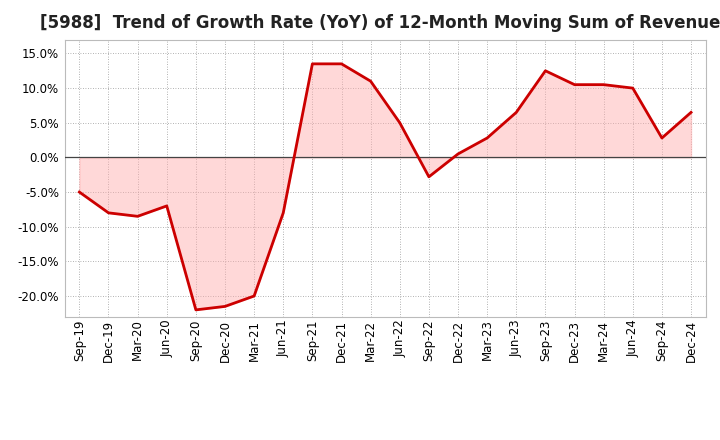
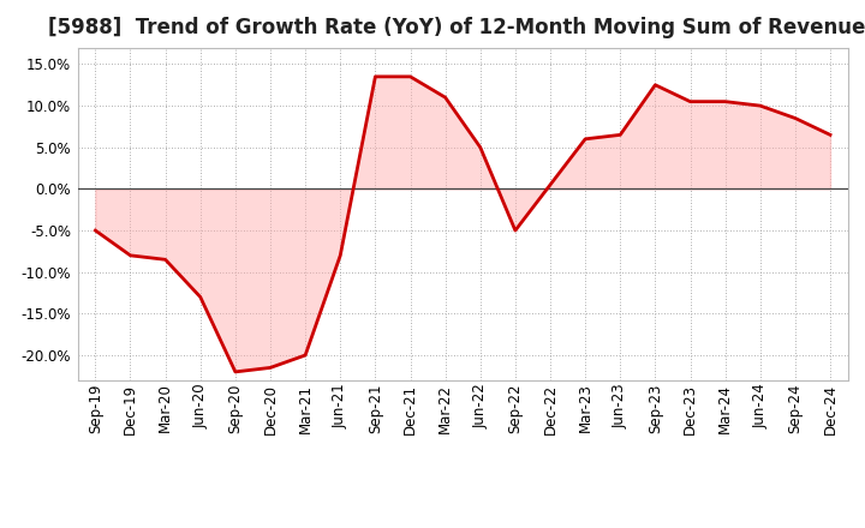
Jun-20: -7.0% -> -13.0%
Sep-22: -2.8% -> -5.0%
Mar-23: 2.8% -> 6.0%
Sep-24: 2.8% -> 8.5%
